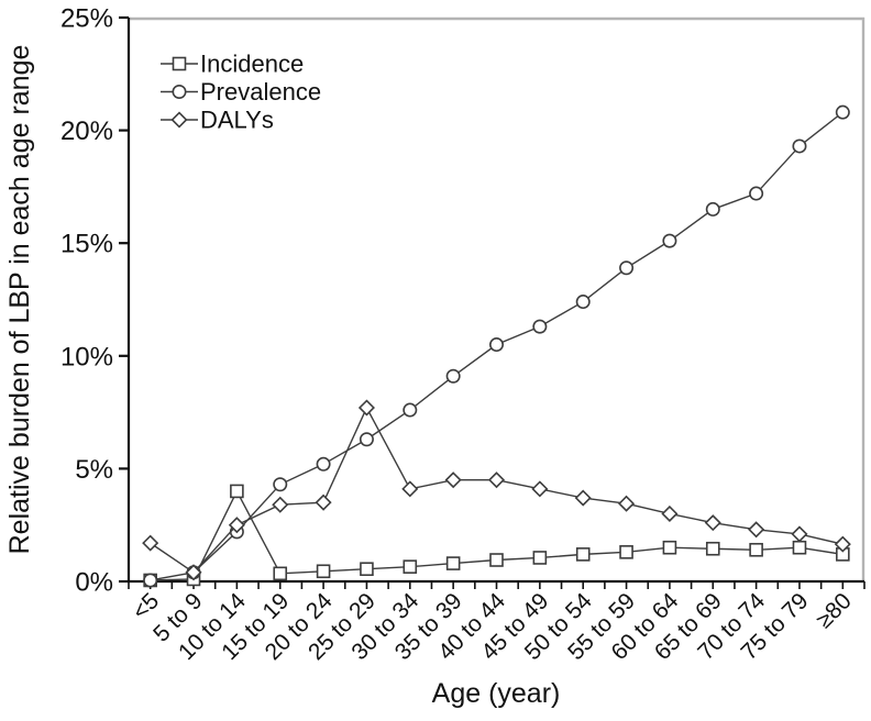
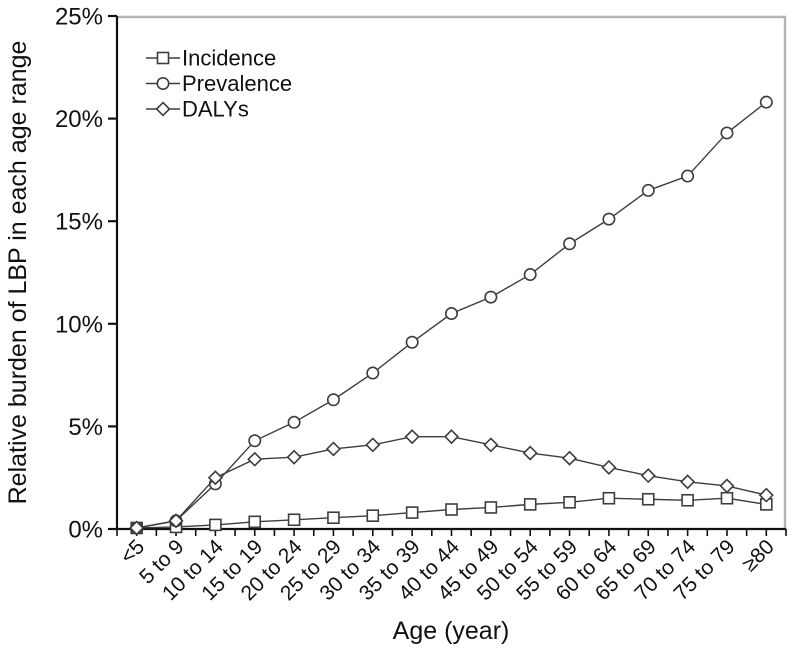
DALYs/<5: 1.7% -> 0.1%
Incidence/10 to 14: 4.0% -> 0.2%
DALYs/25 to 29: 7.7% -> 3.9%
